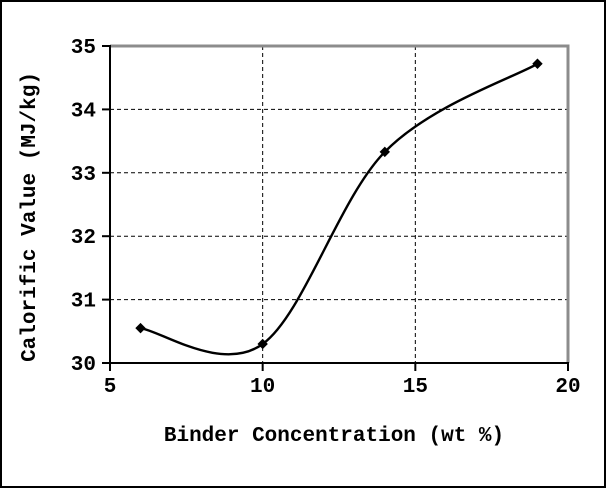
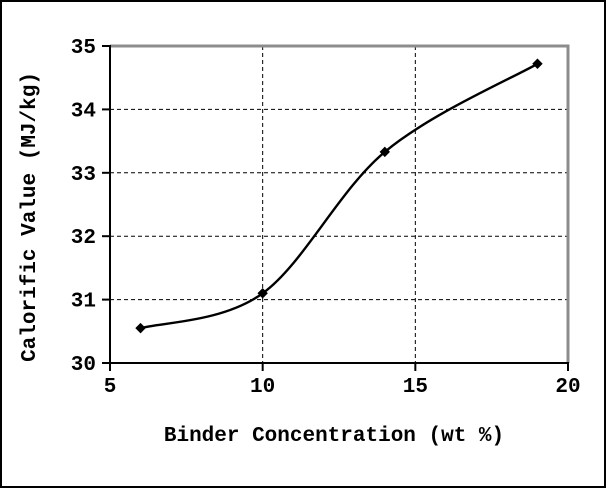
10: 30.3 -> 31.1
